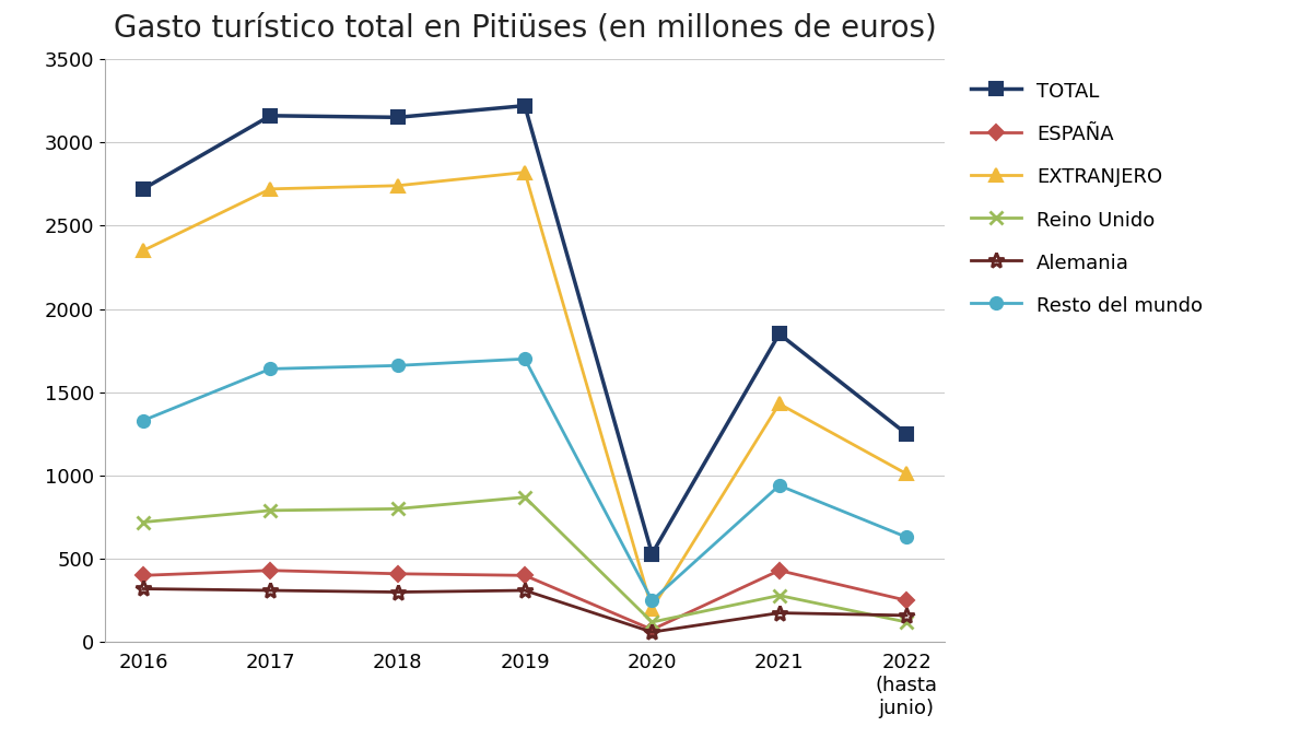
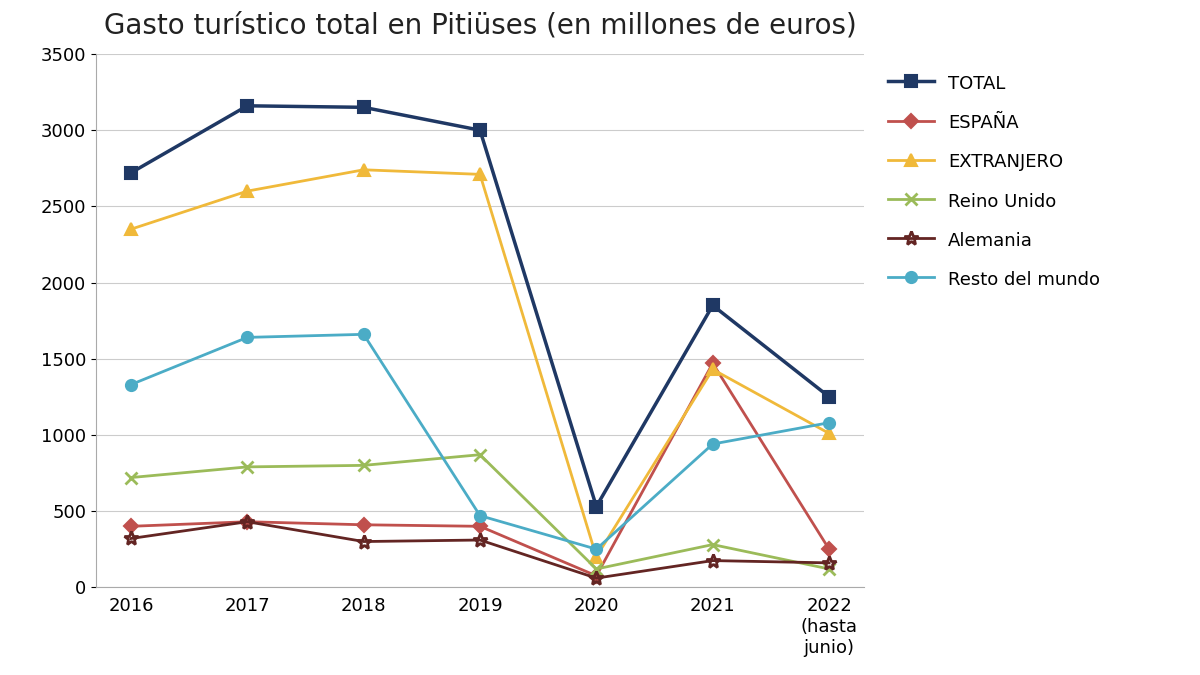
EXTRANJERO/2017: 2720 -> 2600
Alemania/2017: 310 -> 430
TOTAL/2019: 3220 -> 3000
EXTRANJERO/2019: 2820 -> 2710
Resto del mundo/2019: 1700 -> 470
ESPAÑA/2021: 430 -> 1470
Resto del mundo/2022 (hasta junio): 630 -> 1080
